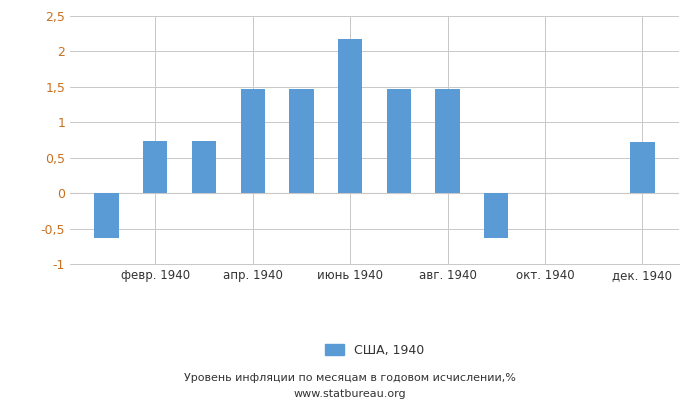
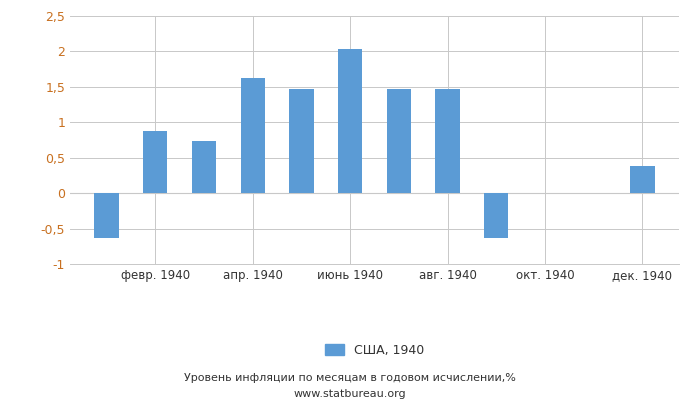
февр. 1940: 0,73 -> 0,88
апр. 1940: 1,47 -> 1,62
июнь 1940: 2,17 -> 2,04
дек. 1940: 0,72 -> 0,38
